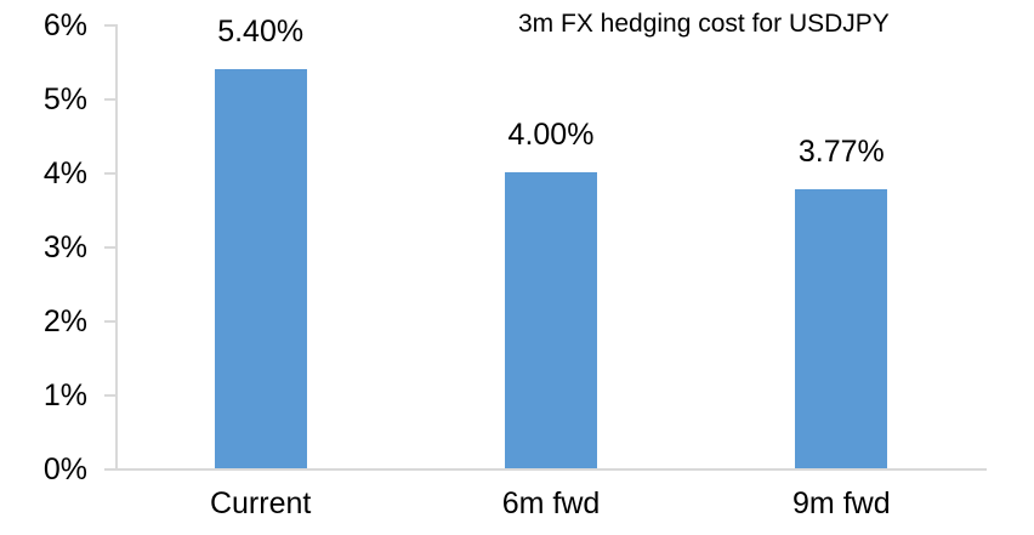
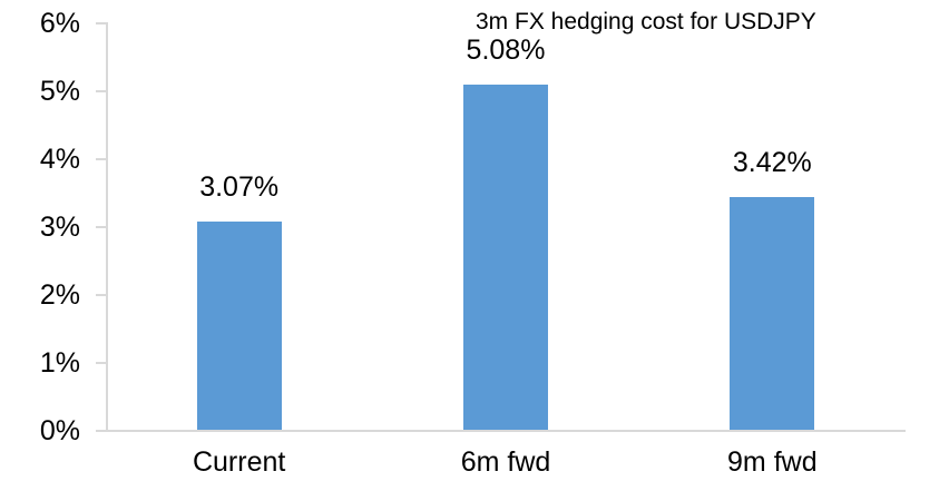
Current: 5.40% -> 3.07%
6m fwd: 4.00% -> 5.08%
9m fwd: 3.77% -> 3.42%
